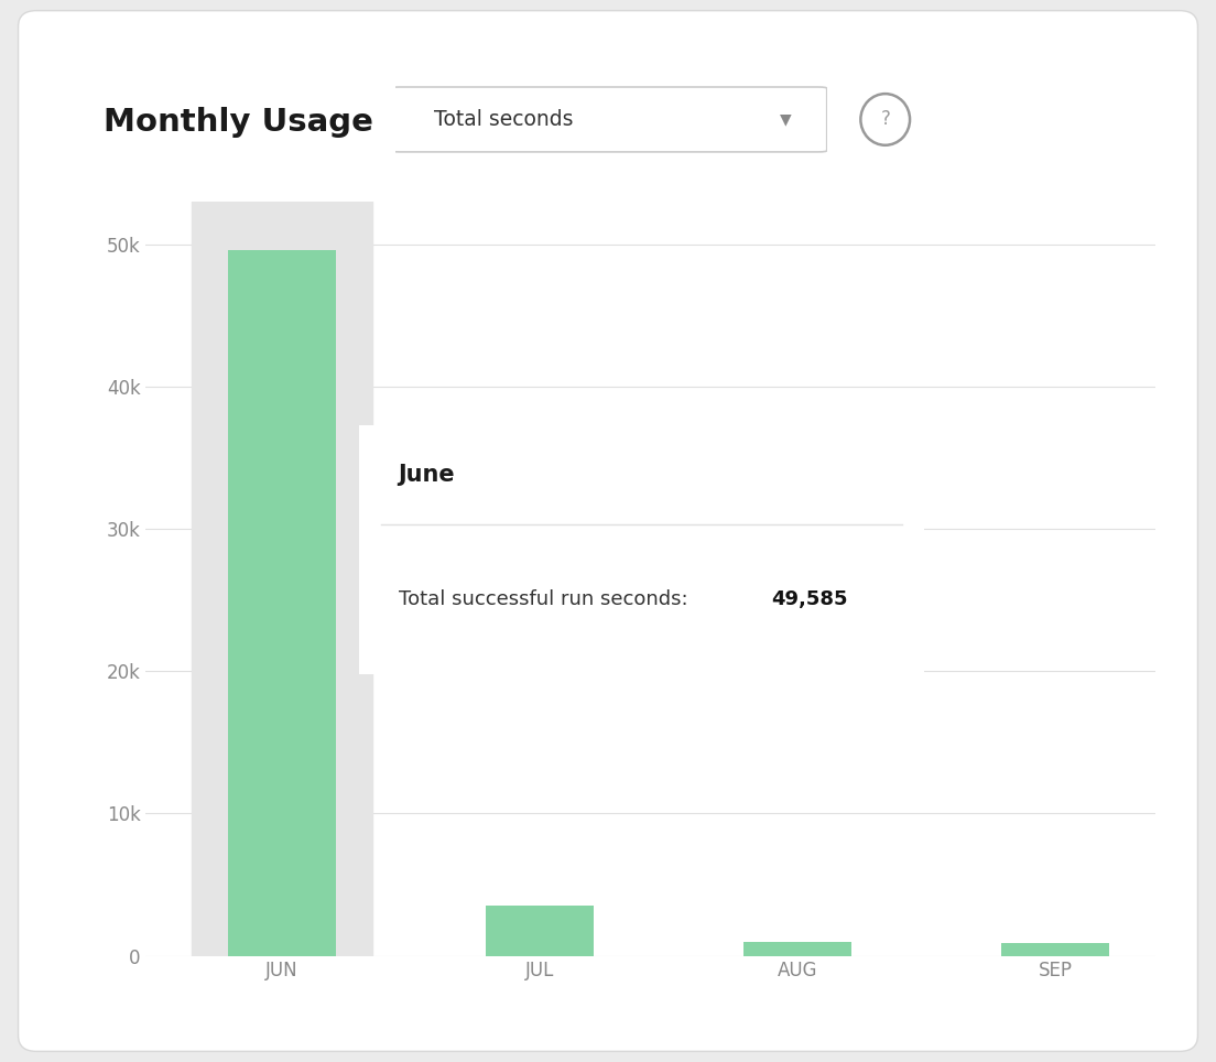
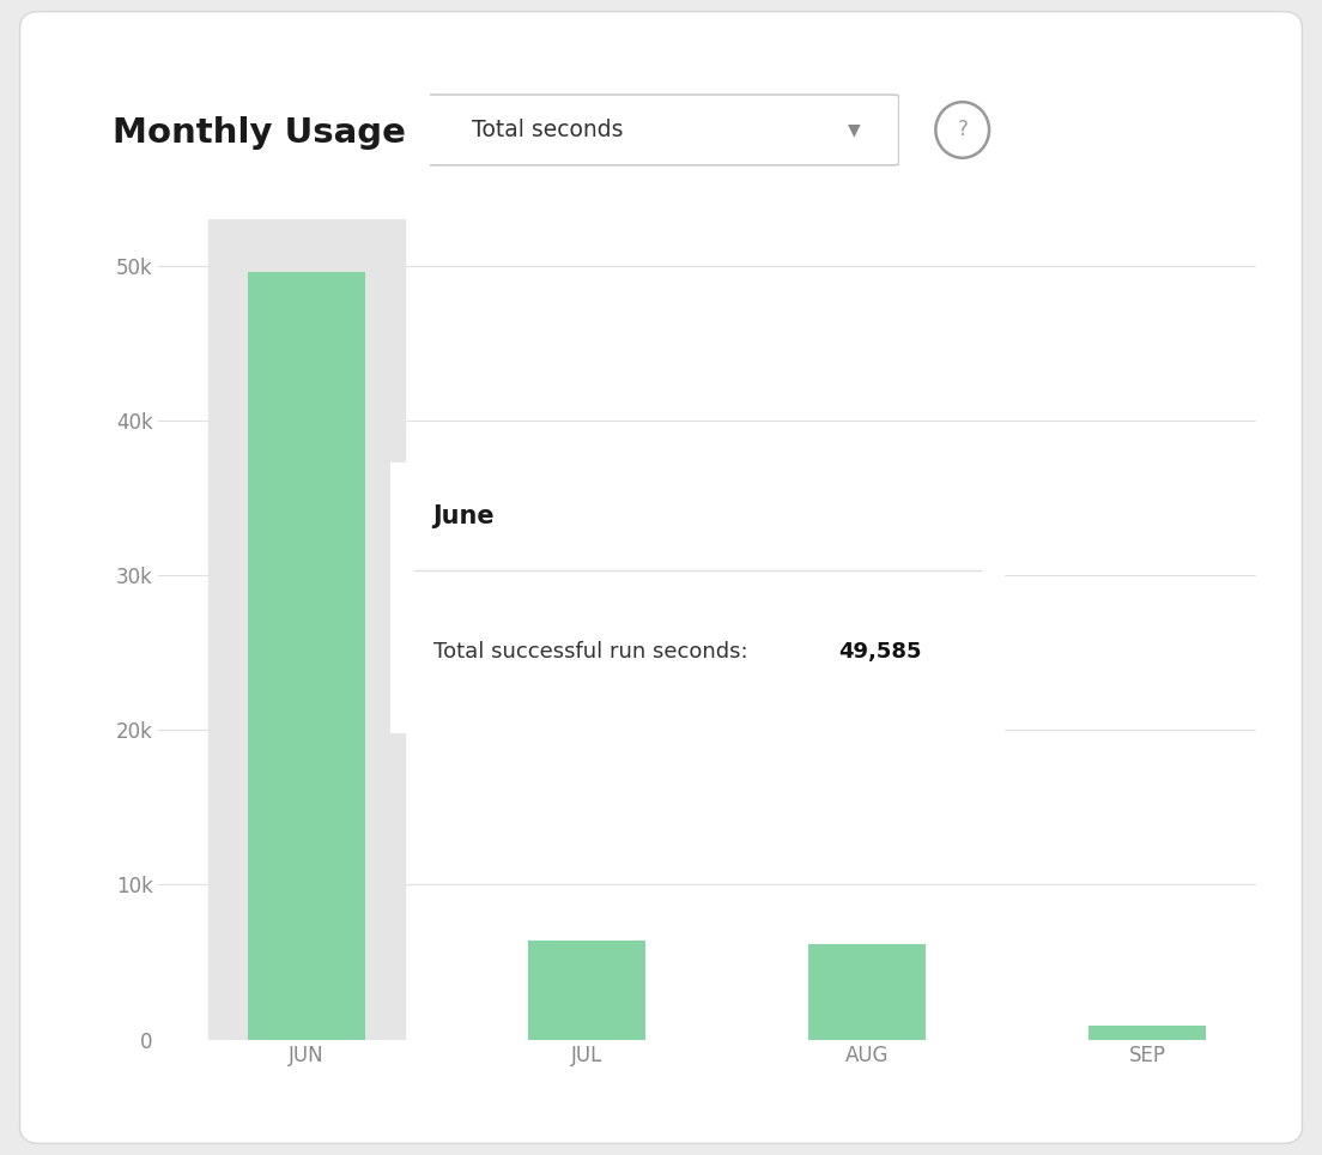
JUL: 3.5k -> 6.4k
AUG: 1.0k -> 6.2k
